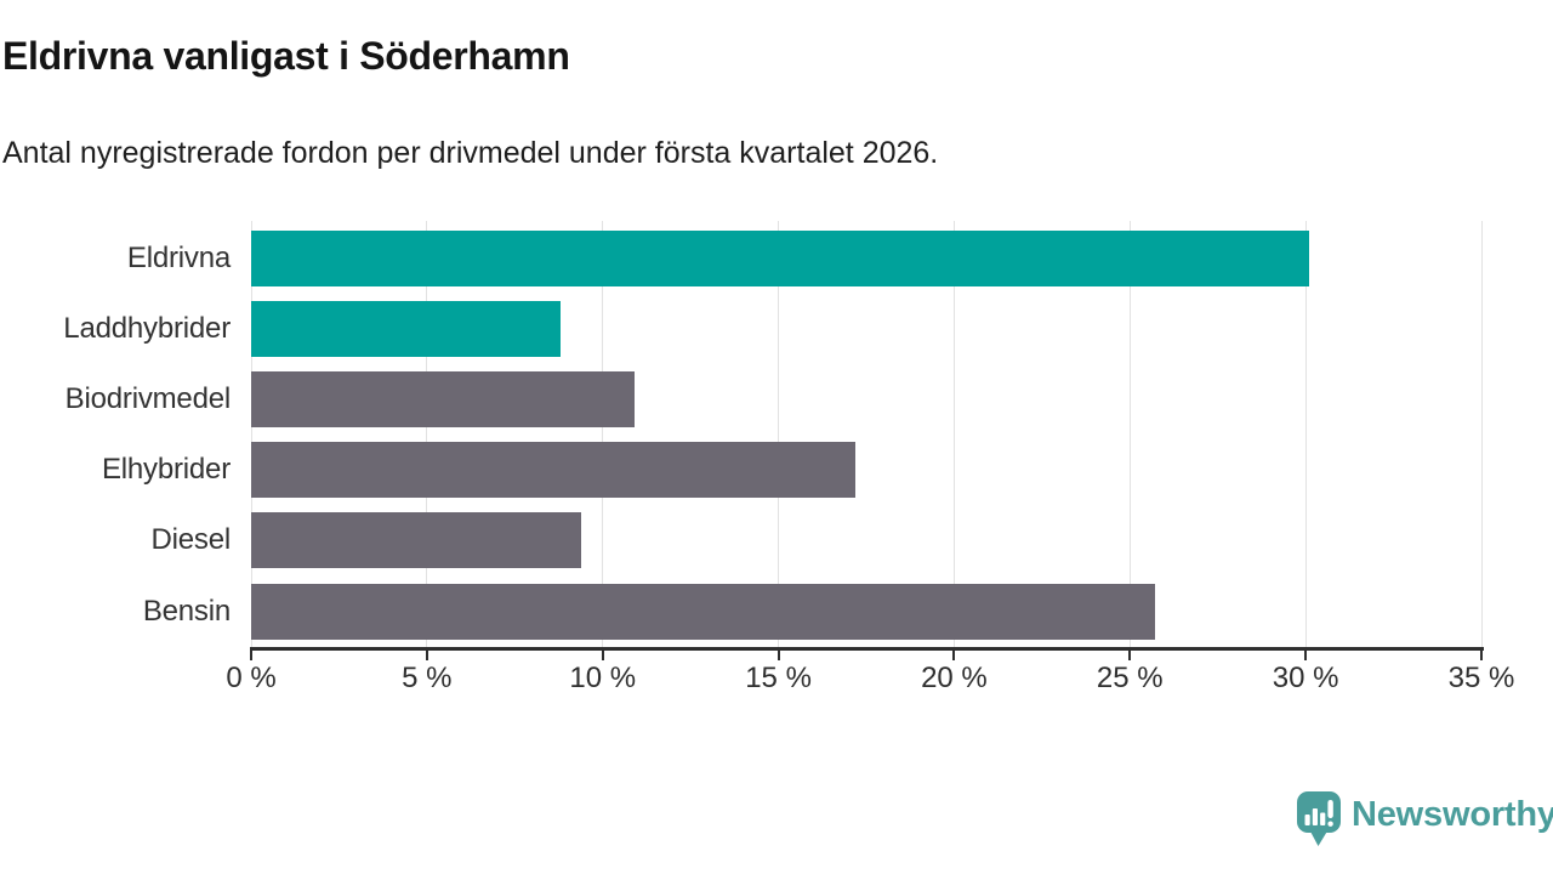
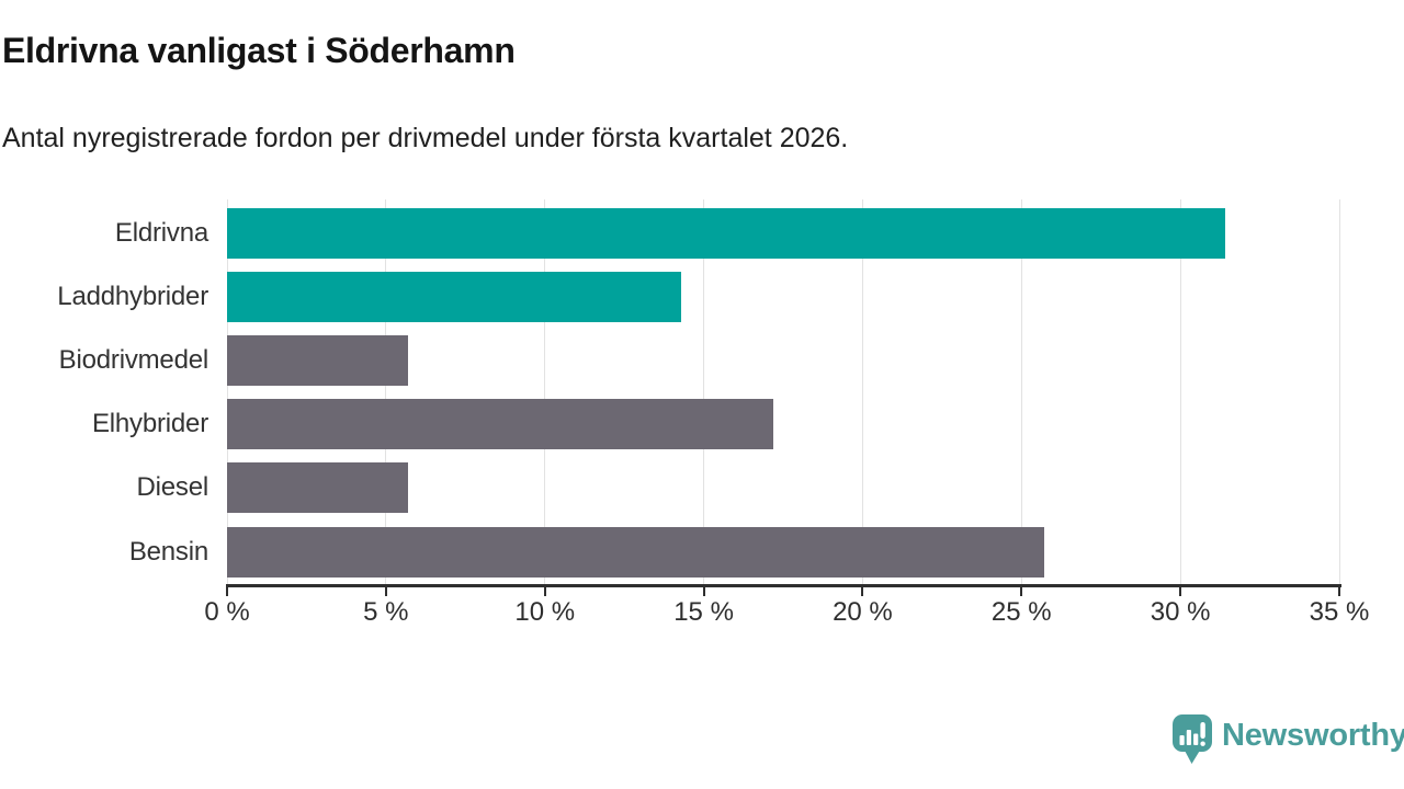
Eldrivna: 30.1% -> 31.4%
Laddhybrider: 8.8% -> 14.3%
Biodrivmedel: 10.9% -> 5.7%
Diesel: 9.4% -> 5.7%
